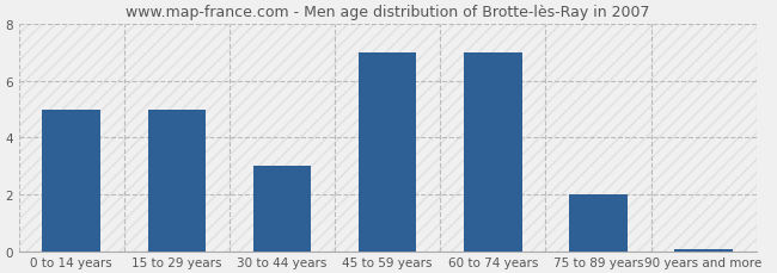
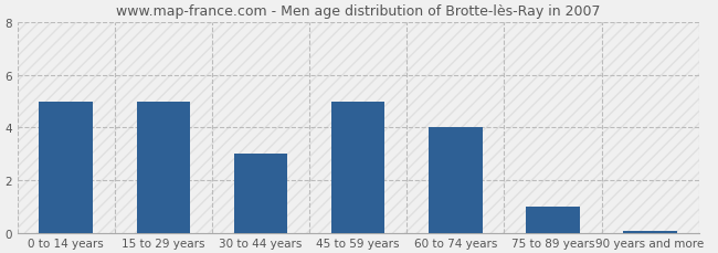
45 to 59 years: 7.00 -> 5.00
60 to 74 years: 7.00 -> 4.00
75 to 89 years: 2.00 -> 1.00
